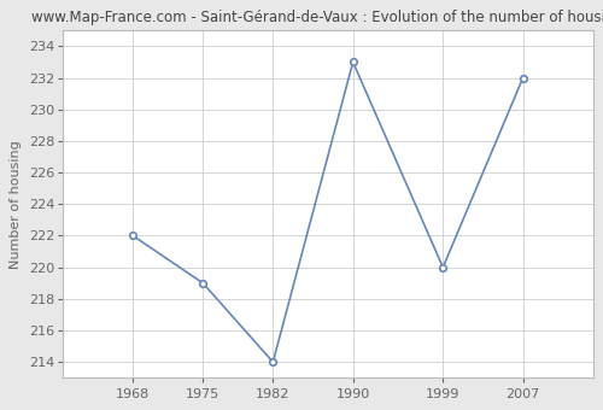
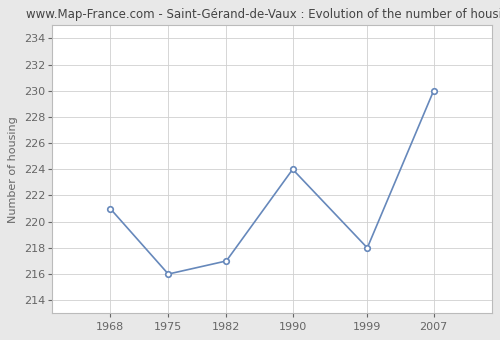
1968: 222 -> 221
1975: 219 -> 216
1982: 214 -> 217
1990: 233 -> 224
1999: 220 -> 218
2007: 232 -> 230
